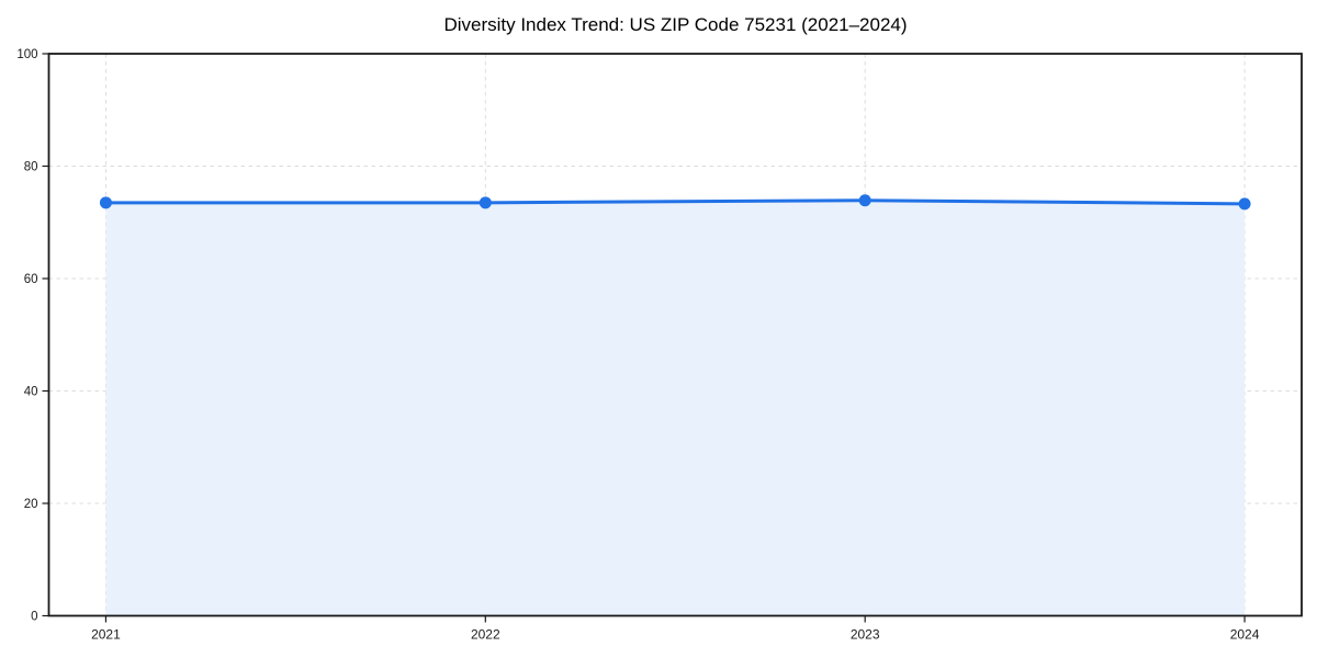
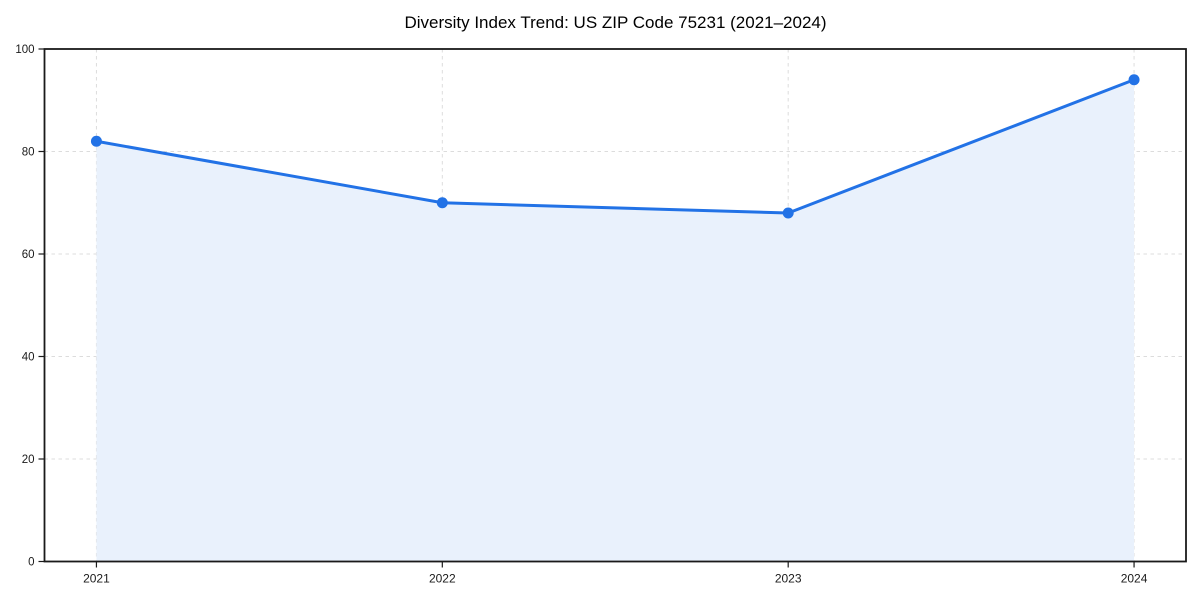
2021: 74 -> 82
2022: 74 -> 70
2023: 74 -> 68
2024: 73 -> 94
